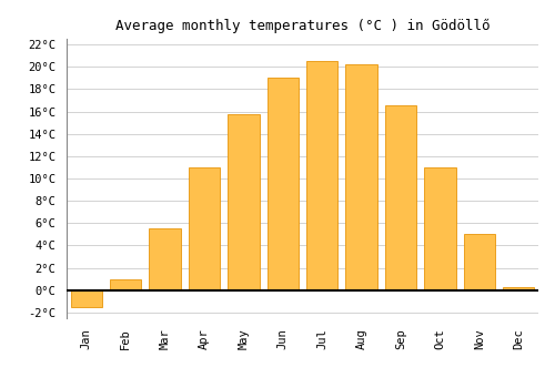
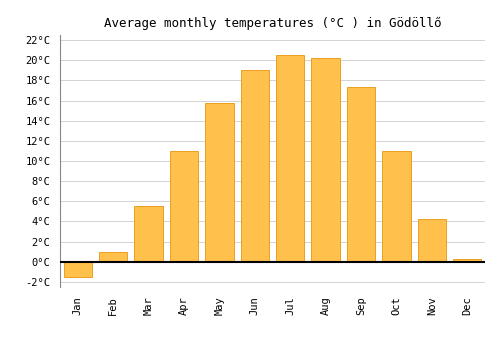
Sep: 16.5°C -> 17.3°C
Nov: 5.0°C -> 4.2°C
